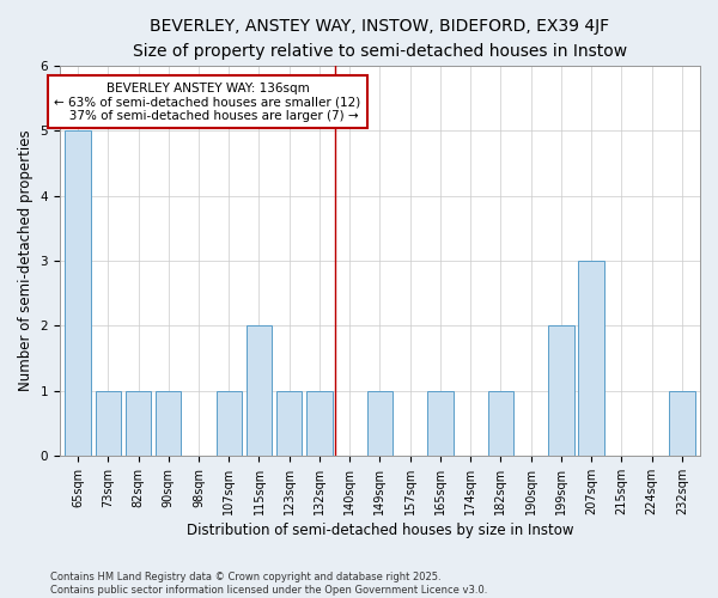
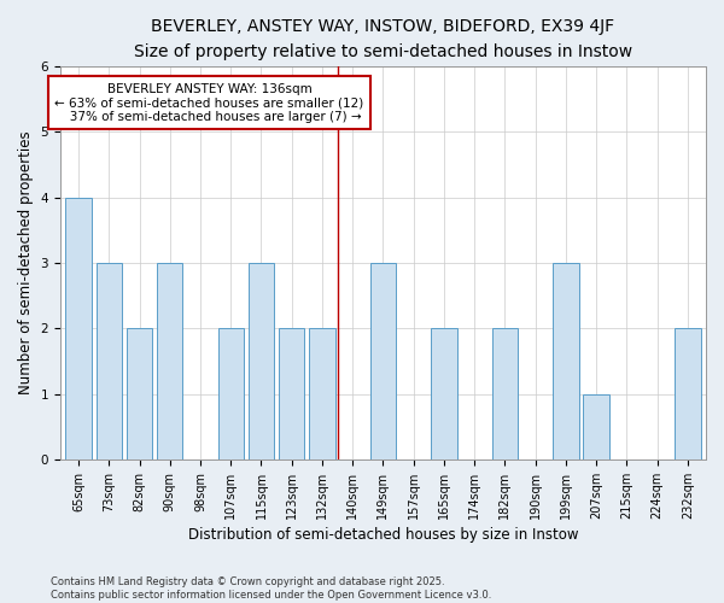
65sqm: 5 -> 4
73sqm: 1 -> 3
82sqm: 1 -> 2
90sqm: 1 -> 3
107sqm: 1 -> 2
115sqm: 2 -> 3
123sqm: 1 -> 2
132sqm: 1 -> 2
149sqm: 1 -> 3
165sqm: 1 -> 2
182sqm: 1 -> 2
199sqm: 2 -> 3
207sqm: 3 -> 1
232sqm: 1 -> 2
